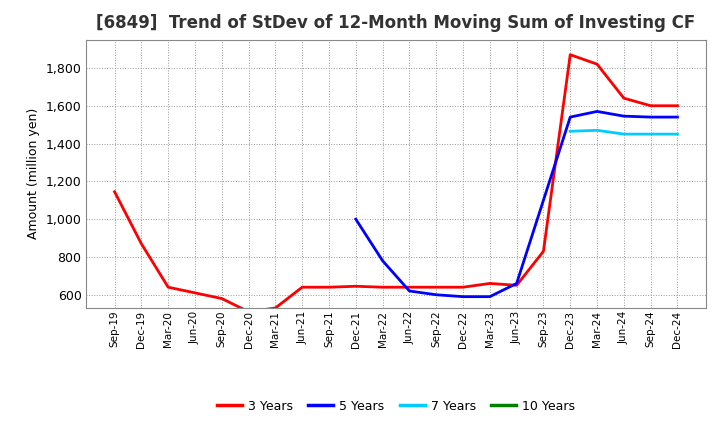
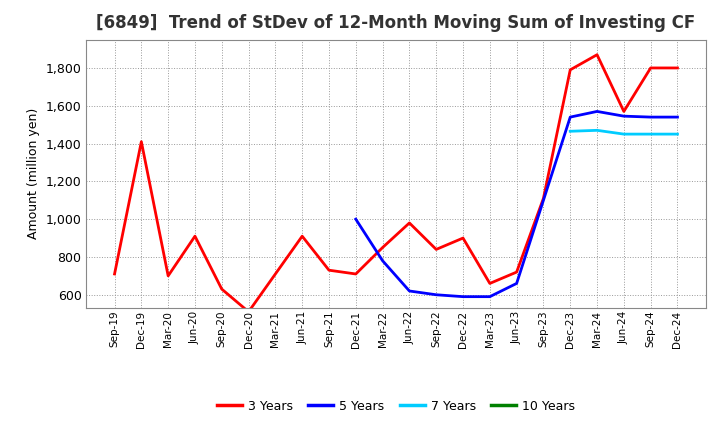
3 Years/Sep-19: 1,140 -> 710
3 Years/Dec-19: 870 -> 1,410
3 Years/Mar-20: 640 -> 700
3 Years/Jun-20: 610 -> 910
3 Years/Sep-20: 580 -> 630
3 Years/Mar-21: 530 -> 710
3 Years/Jun-21: 640 -> 910
3 Years/Sep-21: 640 -> 730
3 Years/Dec-21: 640 -> 710
3 Years/Mar-22: 640 -> 850
3 Years/Jun-22: 640 -> 980
3 Years/Sep-22: 640 -> 840
3 Years/Dec-22: 640 -> 900
3 Years/Jun-23: 650 -> 720
3 Years/Sep-23: 830 -> 1,110
3 Years/Dec-23: 1,870 -> 1,790
3 Years/Mar-24: 1,820 -> 1,870
3 Years/Jun-24: 1,640 -> 1,570
3 Years/Sep-24: 1,600 -> 1,800
3 Years/Dec-24: 1,600 -> 1,800
